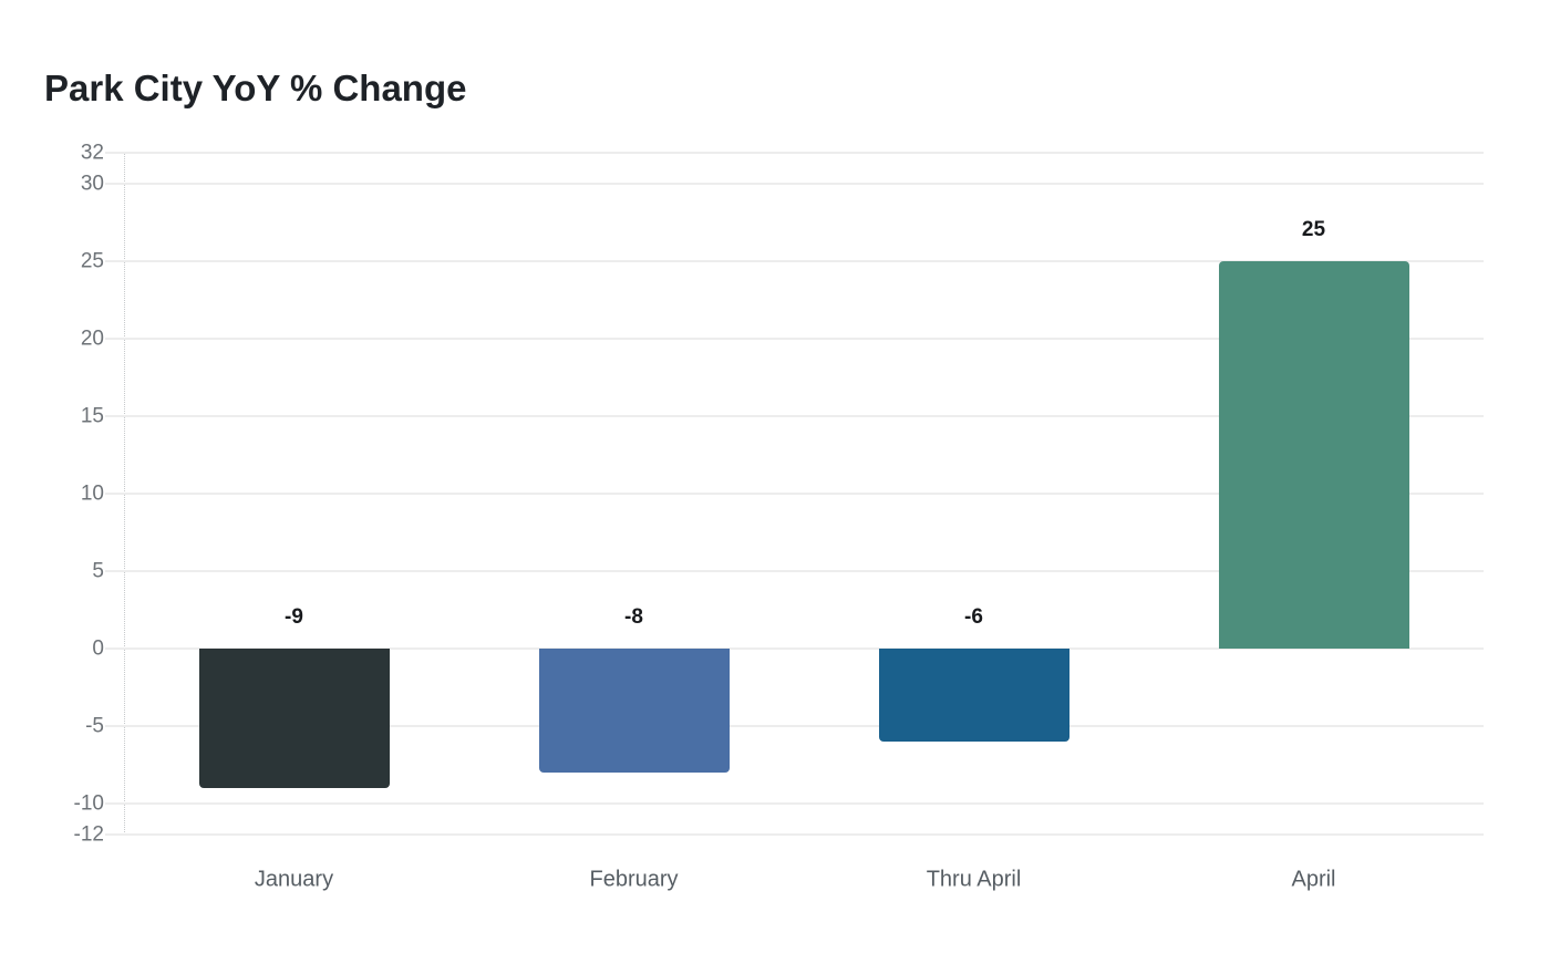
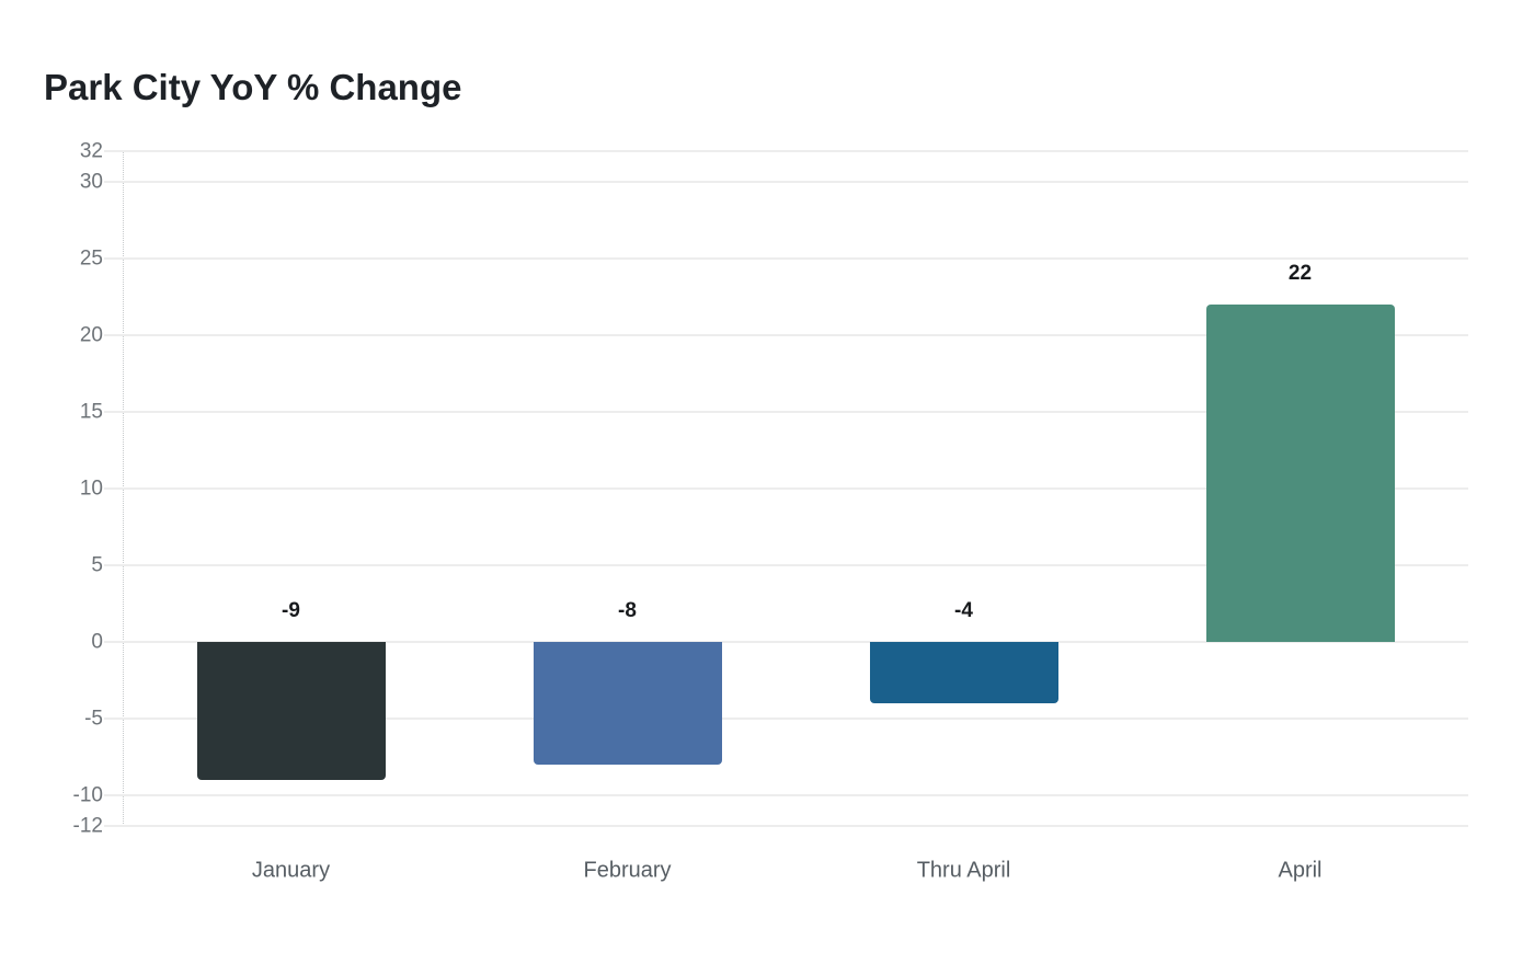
Thru April: -6 -> -4
April: 25 -> 22
